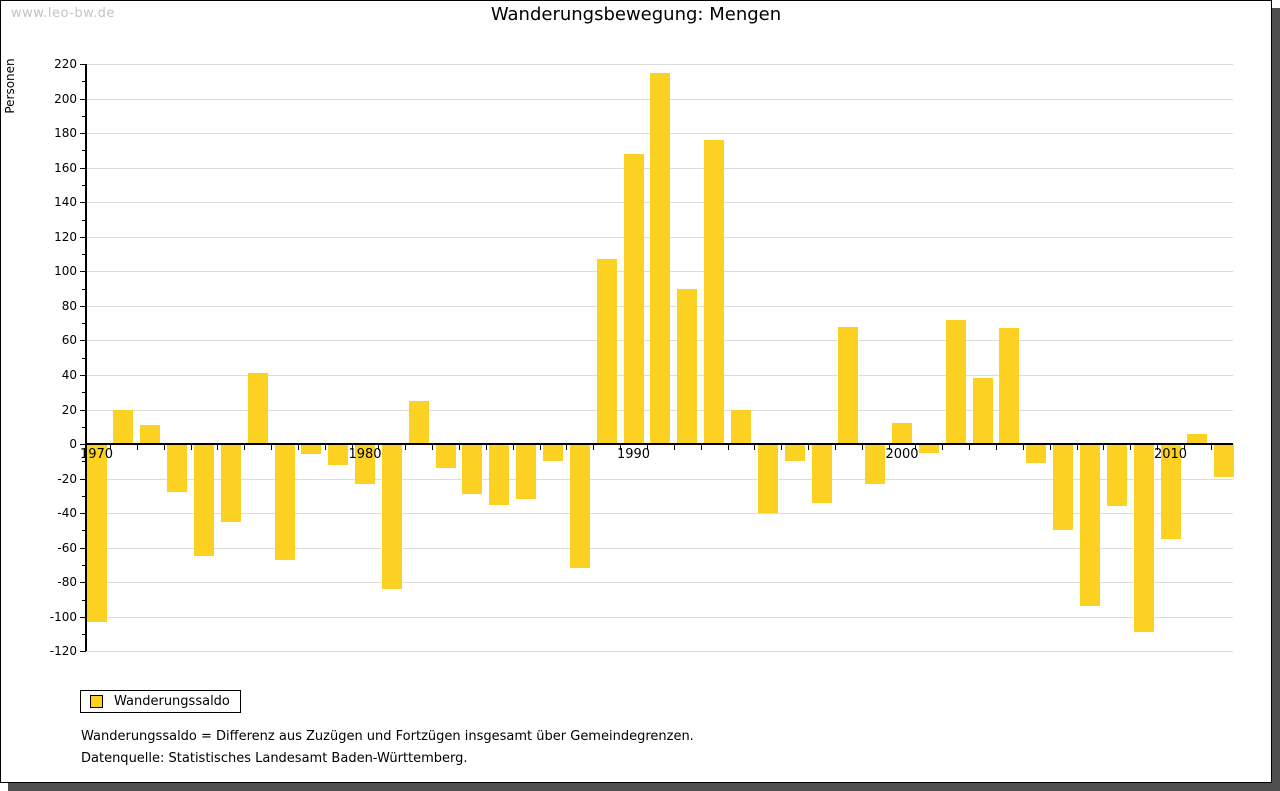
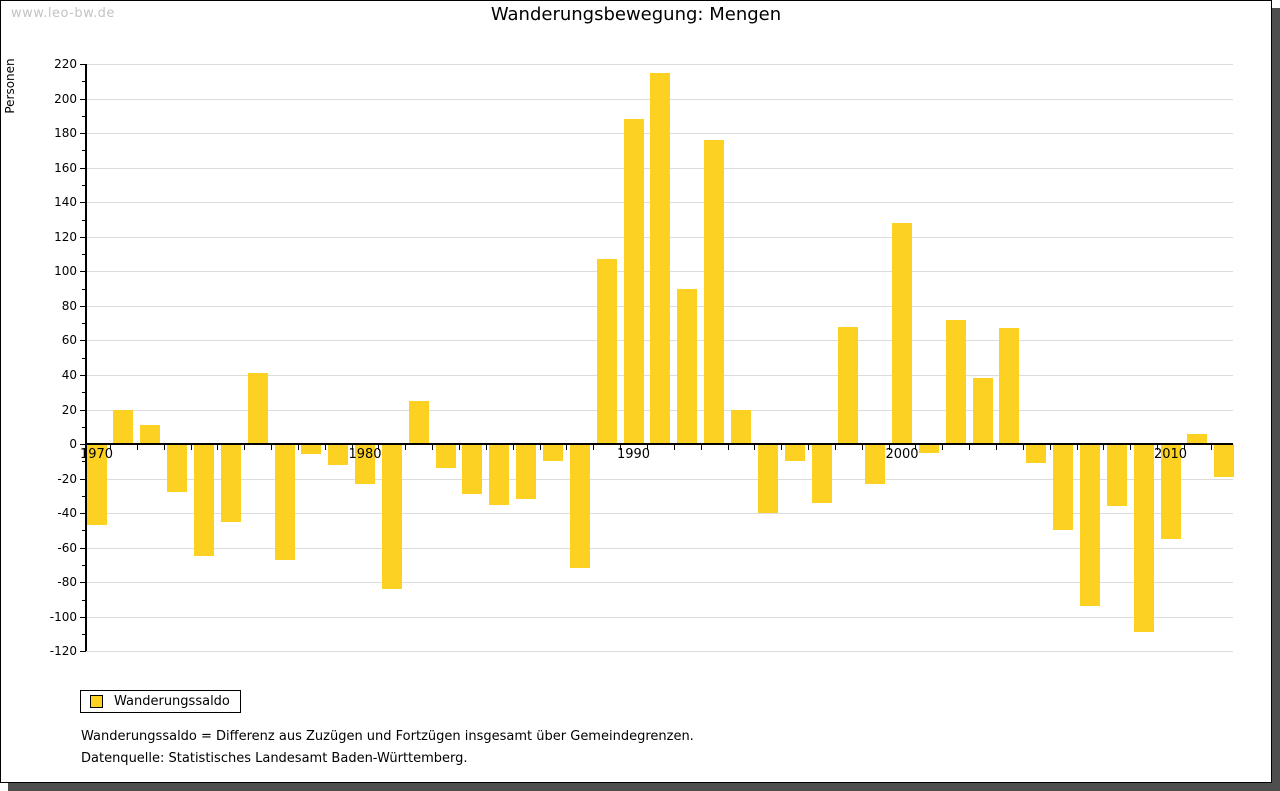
1970: -103 -> -47
1990: 168 -> 188
2000: 12 -> 128
